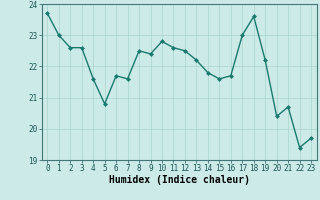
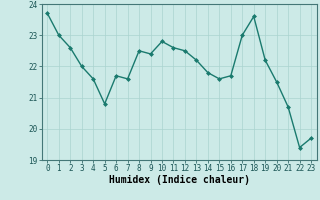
3: 22.6 -> 22.0
20: 20.4 -> 21.5
